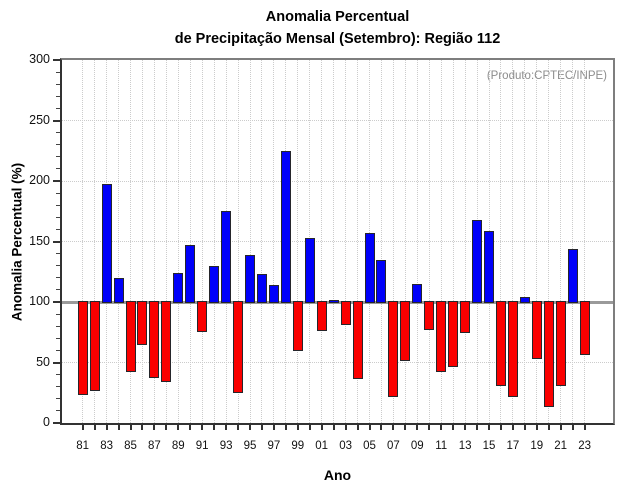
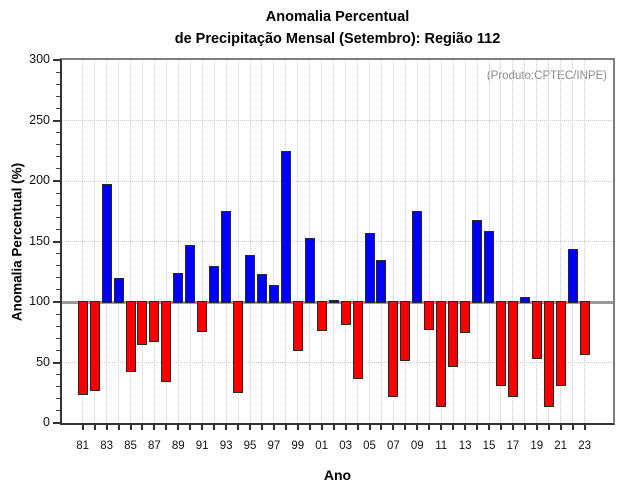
87: 38 -> 68
09: 114 -> 174
11: 43 -> 14
